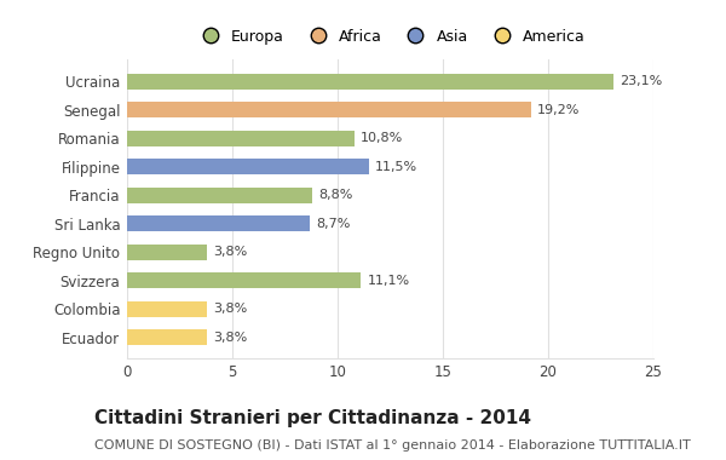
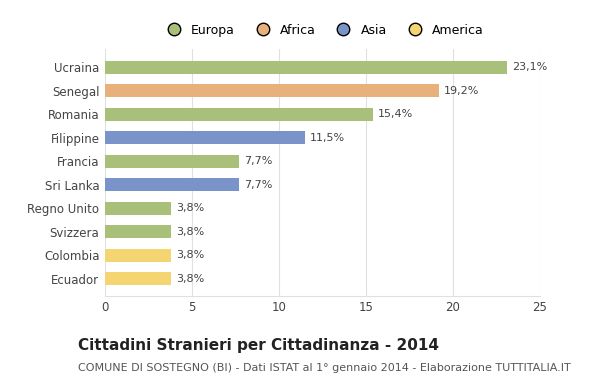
Romania: 10,8% -> 15,4%
Francia: 8,8% -> 7,7%
Sri Lanka: 8,7% -> 7,7%
Svizzera: 11,1% -> 3,8%
